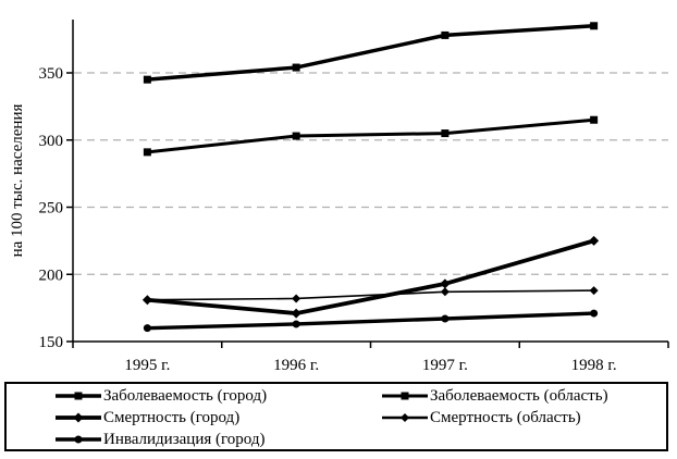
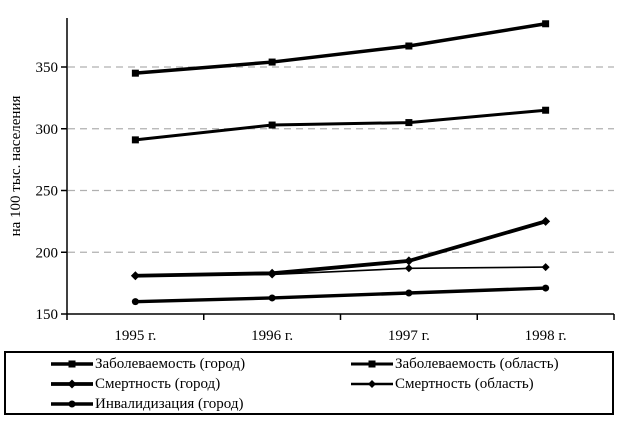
Смертность (город)/1996 г.: 171 -> 183
Заболеваемость (город)/1997 г.: 378 -> 367
